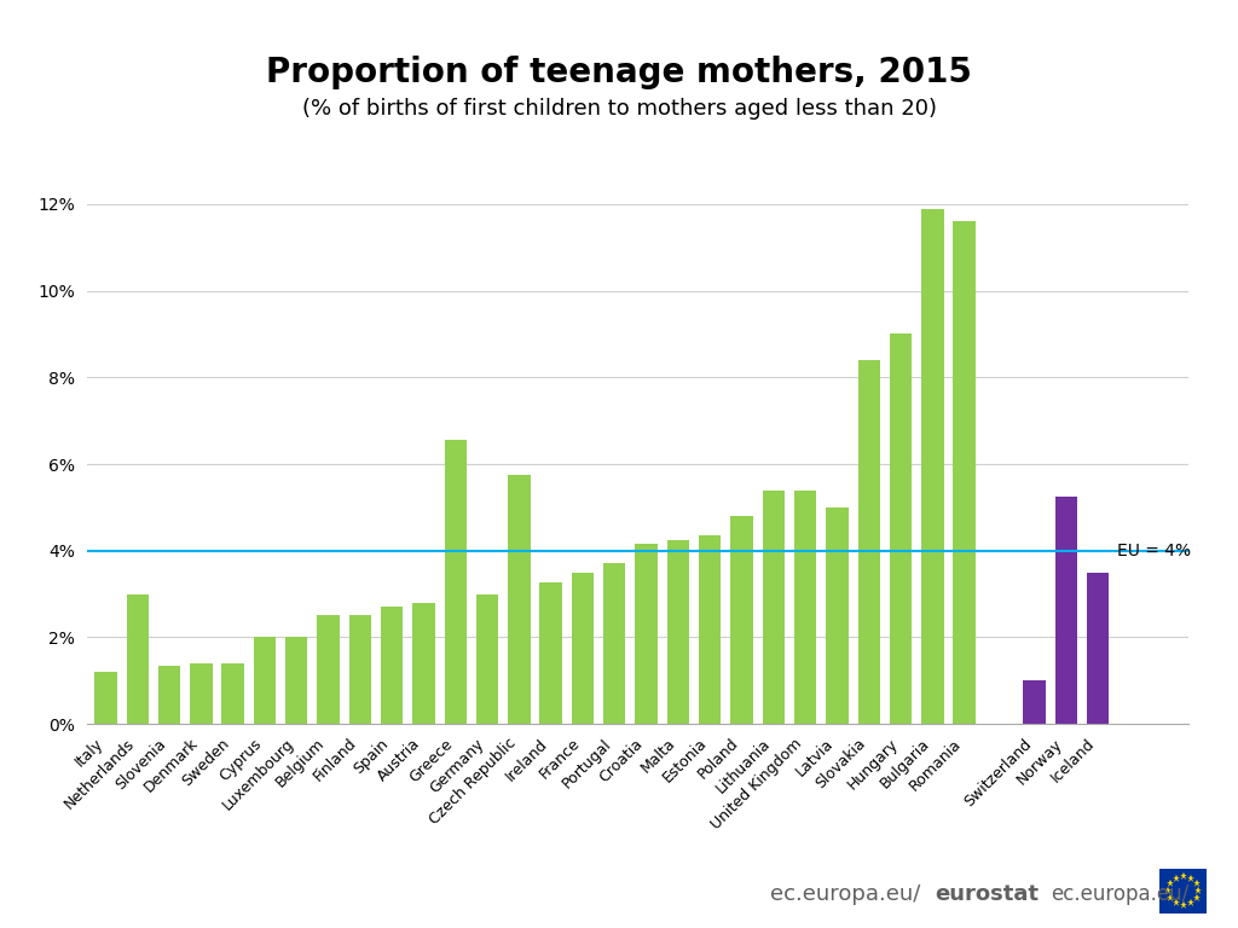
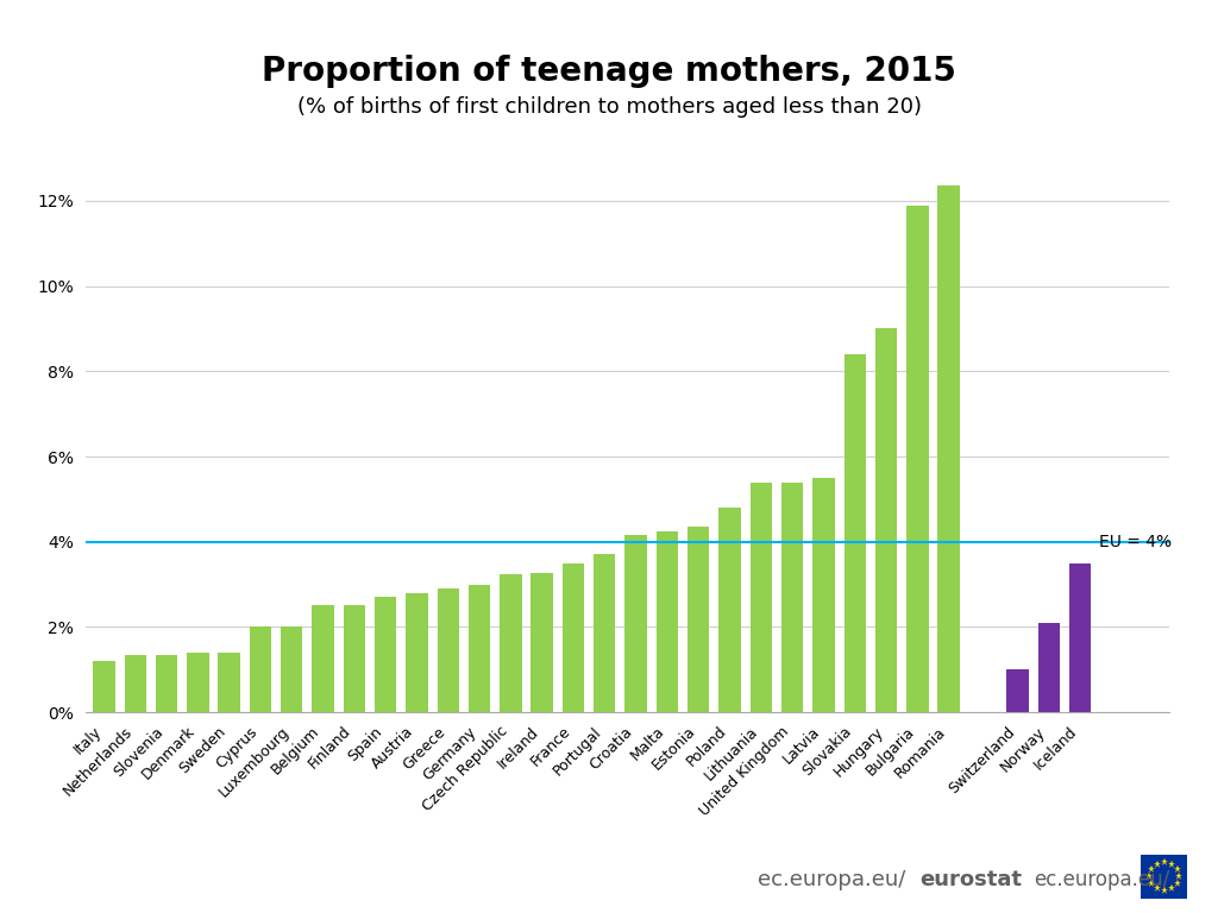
Netherlands: 3.00% -> 1.35%
Greece: 6.55% -> 2.90%
Czech Republic: 5.75% -> 3.25%
Latvia: 5.00% -> 5.50%
Romania: 11.60% -> 12.35%
Norway: 5.25% -> 2.10%
